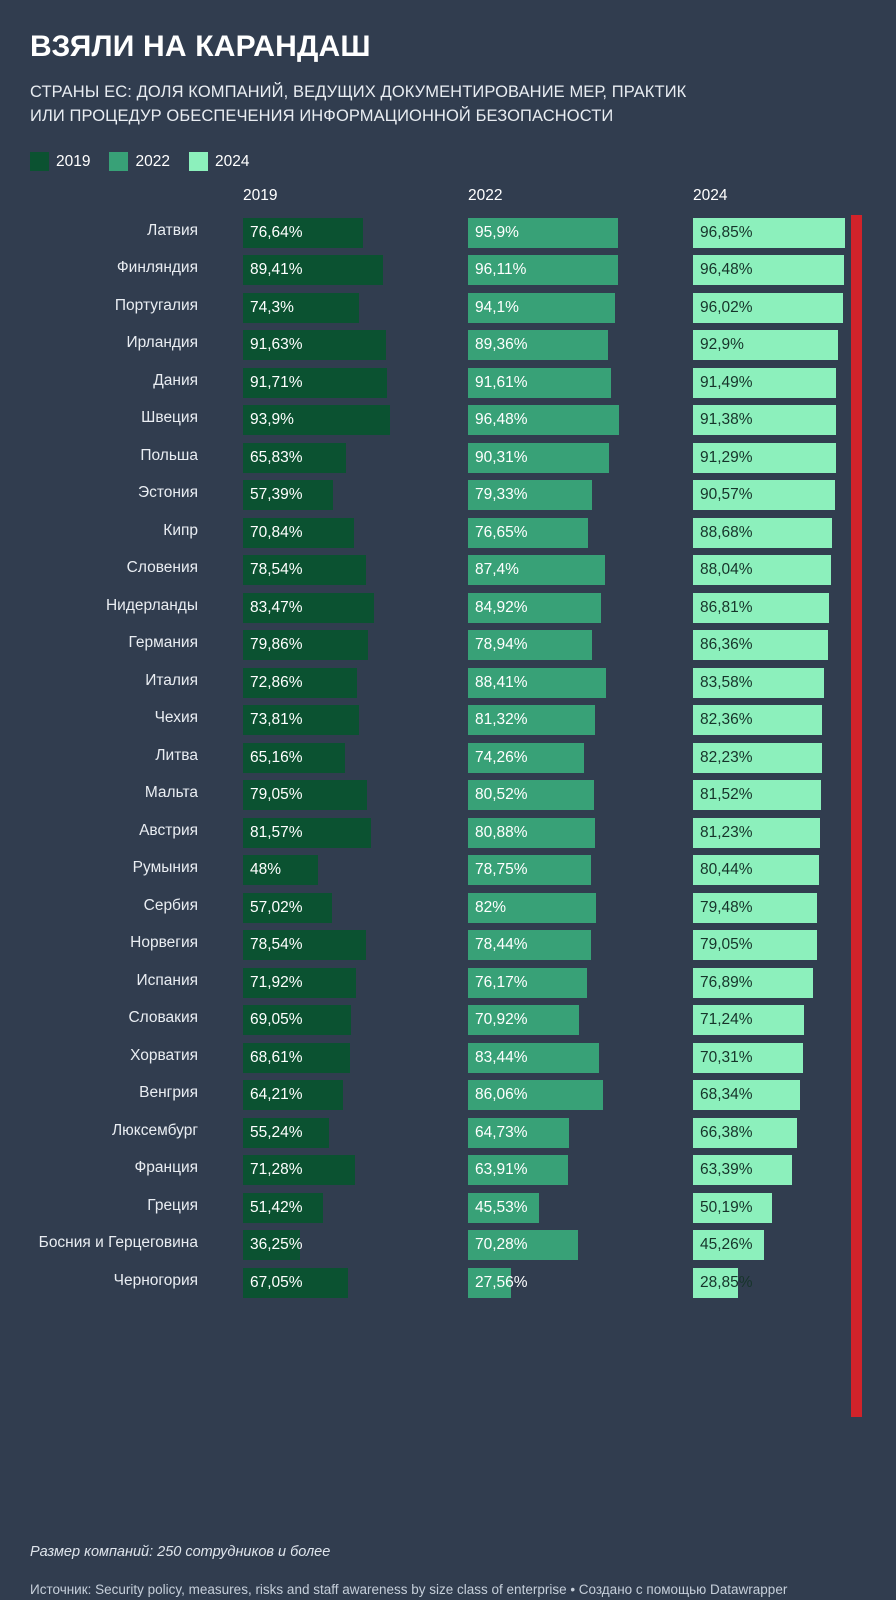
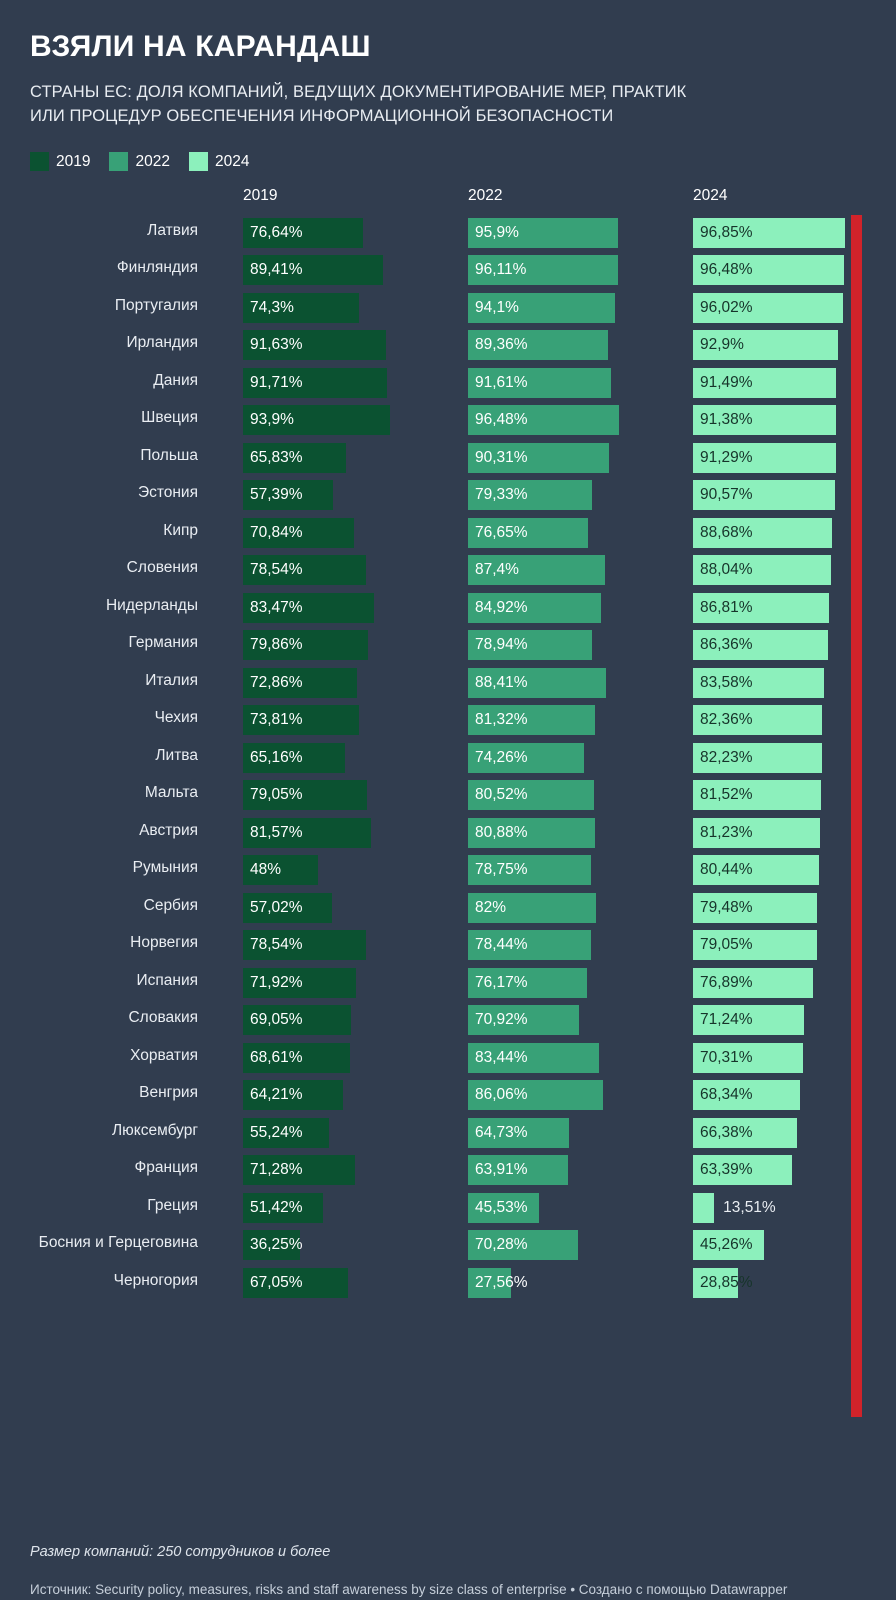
2024/Греция: 50,19% -> 13,51%
